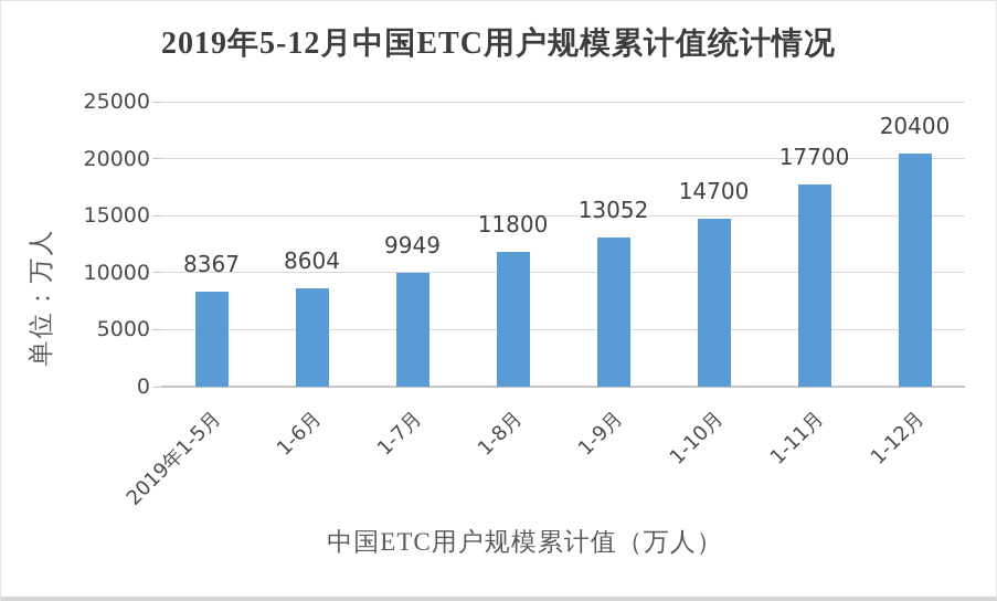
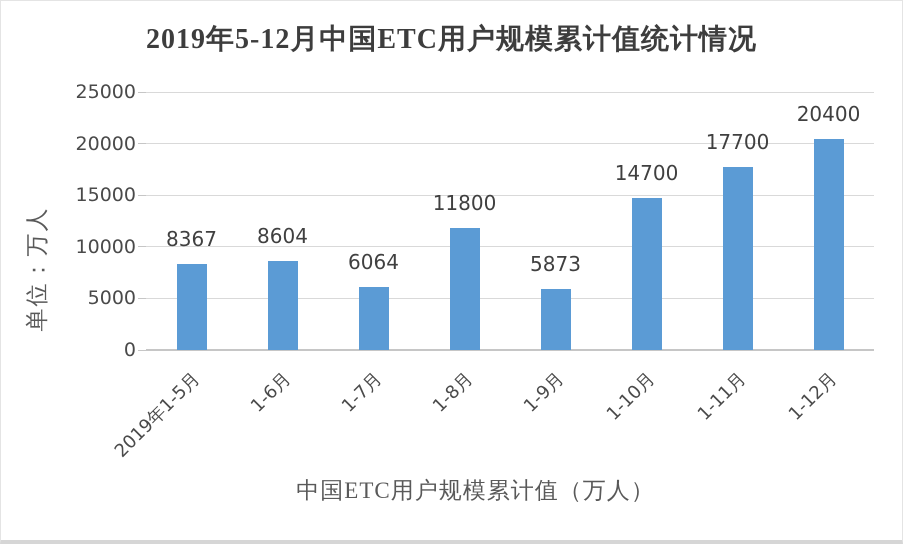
1-7月: 9949 -> 6064
1-9月: 13052 -> 5873
